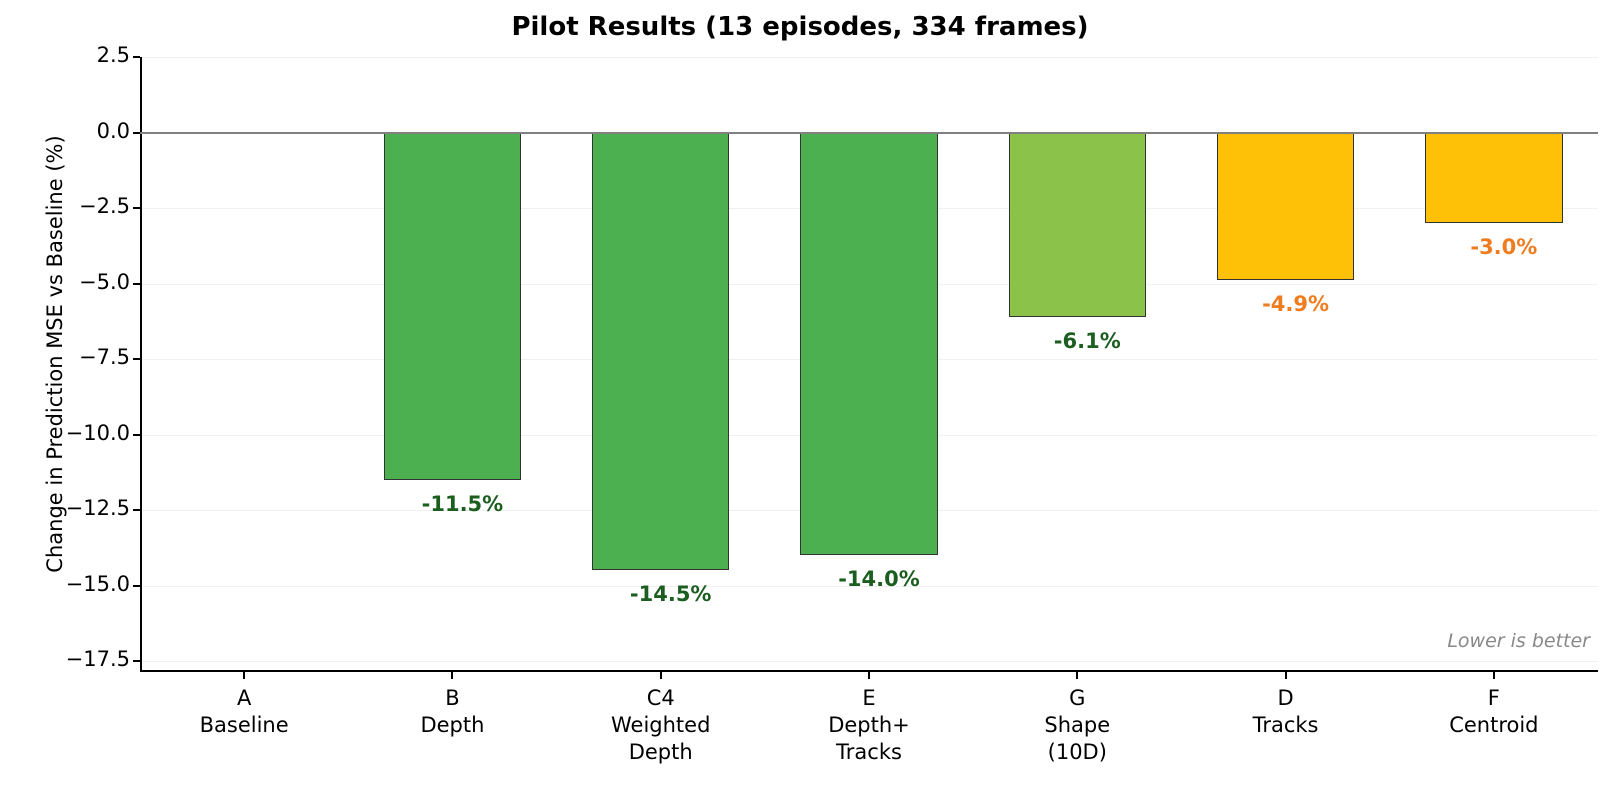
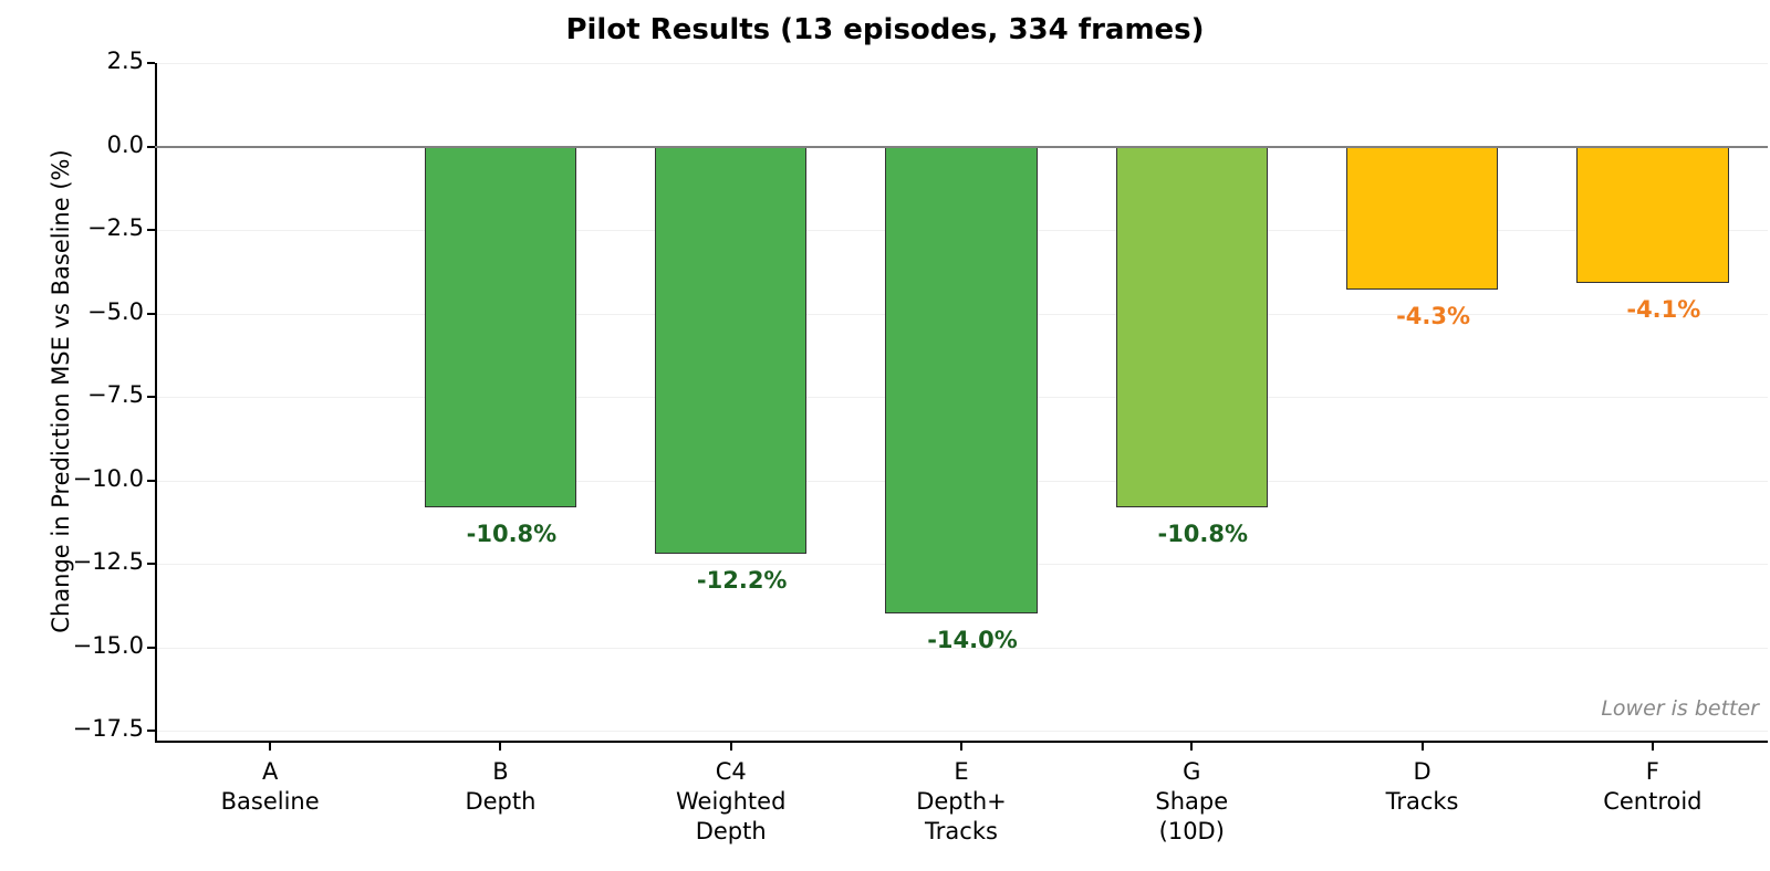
B Depth: -11.5% -> -10.8%
C4 Weighted Depth: -14.5% -> -12.2%
G Shape (10D): -6.1% -> -10.8%
D Tracks: -4.9% -> -4.3%
F Centroid: -3.0% -> -4.1%
